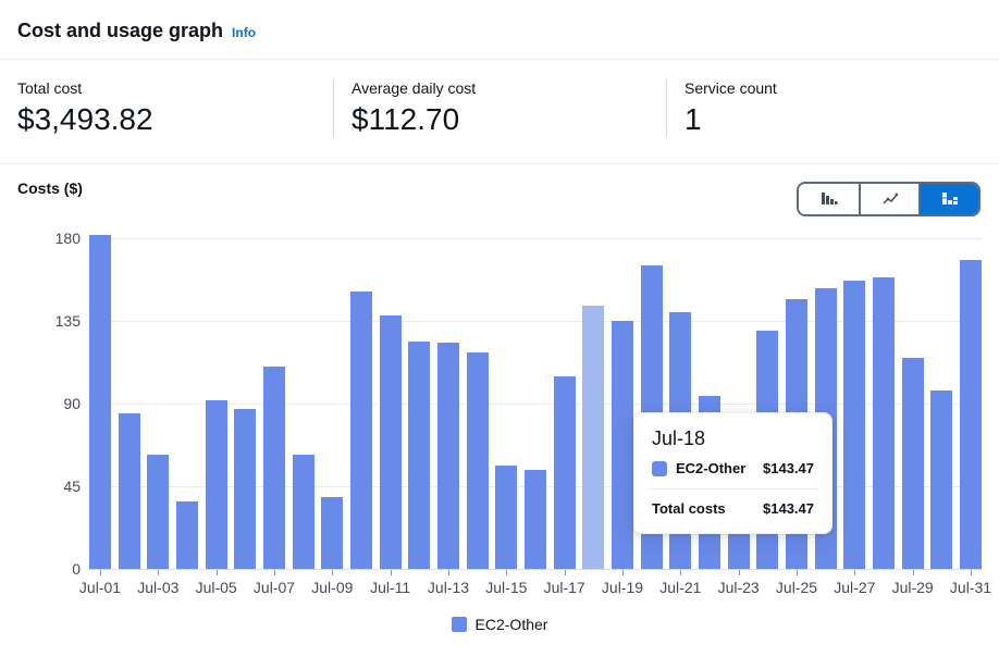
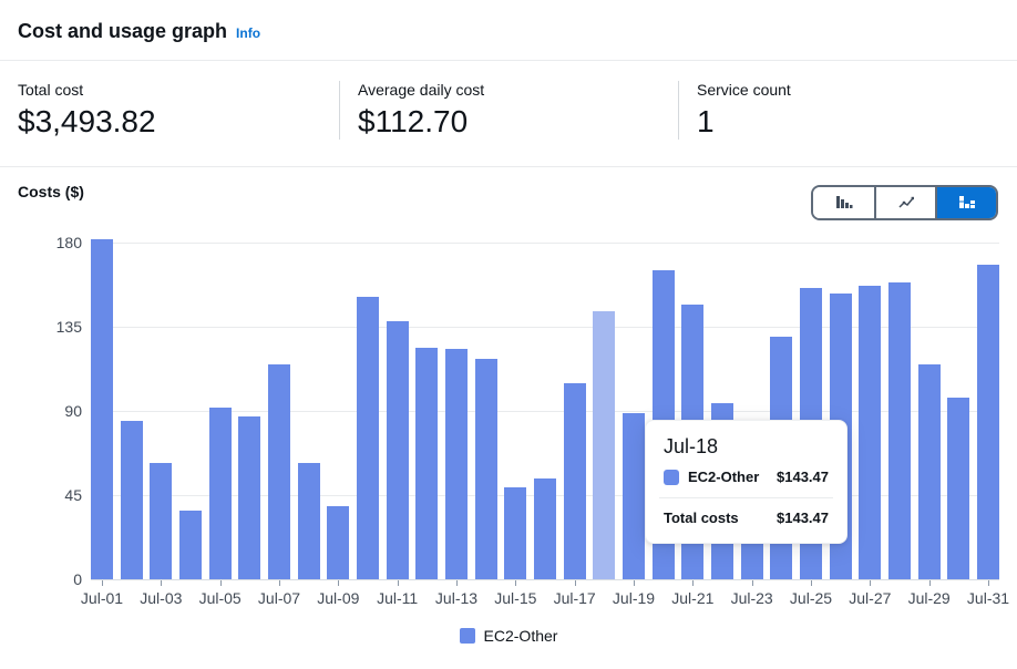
Jul-07: 110 -> 115
Jul-15: 56 -> 49
Jul-19: 135 -> 89
Jul-21: 140 -> 147
Jul-25: 147 -> 156
